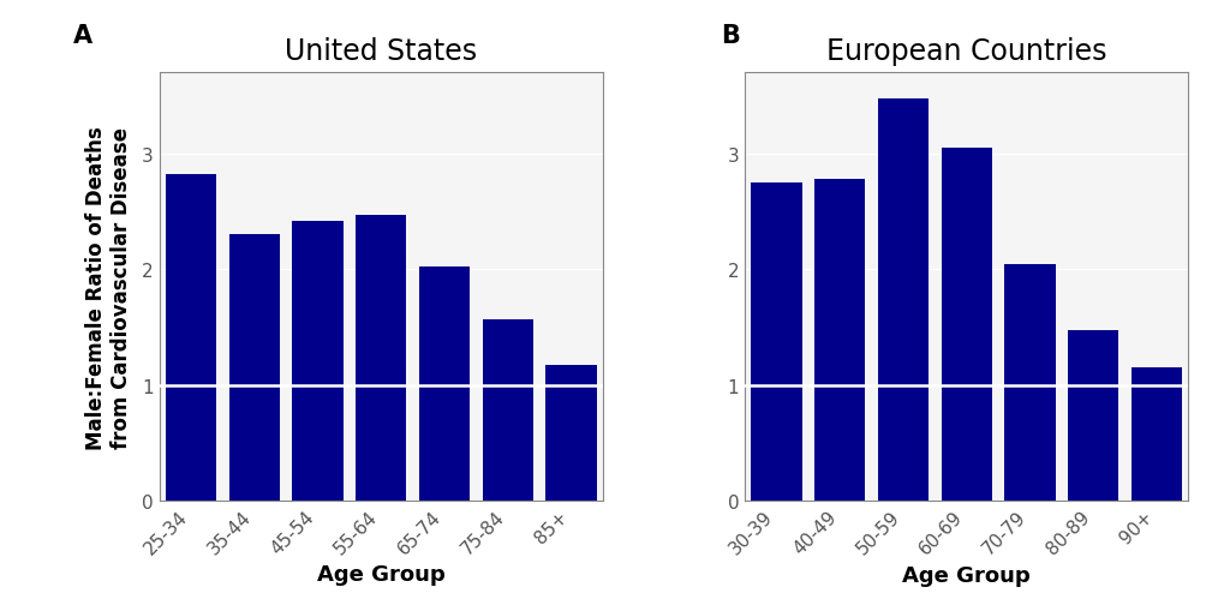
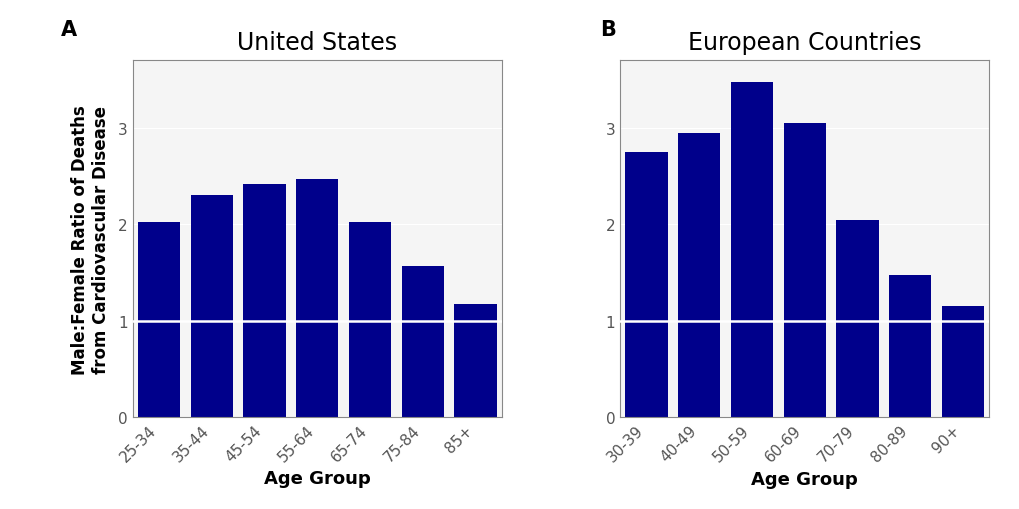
United States/25-34: 2.82 -> 2.02
European Countries/40-49: 2.78 -> 2.95
